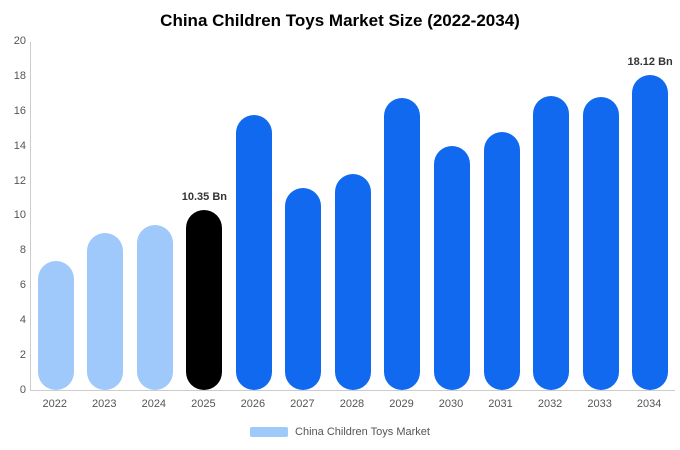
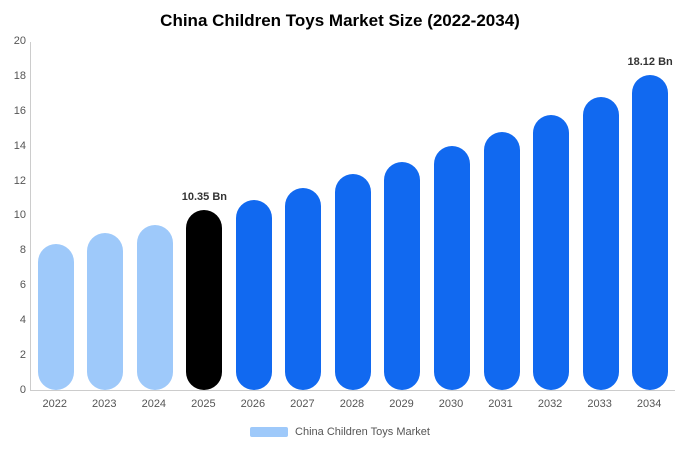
2022: 7.4 -> 8.4
2026: 15.8 -> 10.9
2029: 16.8 -> 13.1
2032: 16.9 -> 15.8
